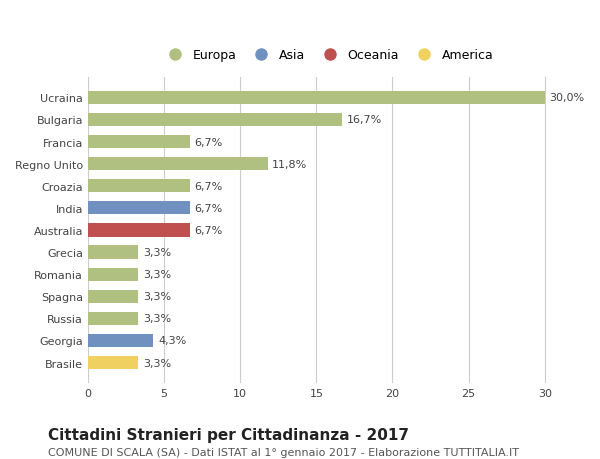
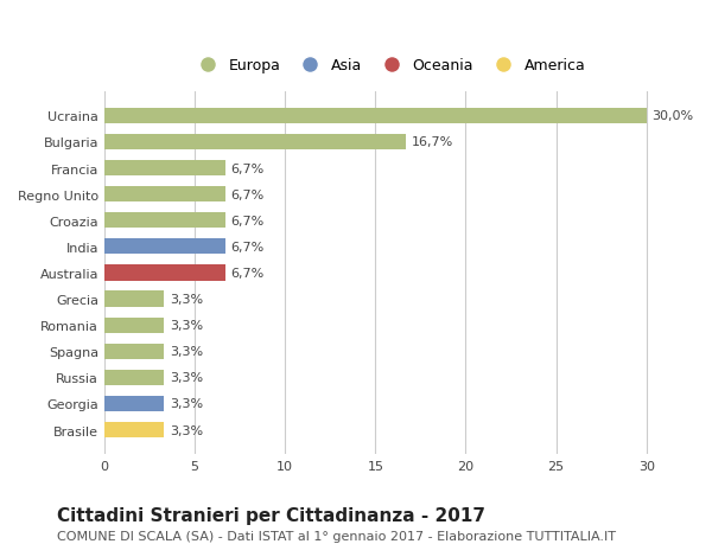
Regno Unito: 11,8% -> 6,7%
Georgia: 4,3% -> 3,3%
